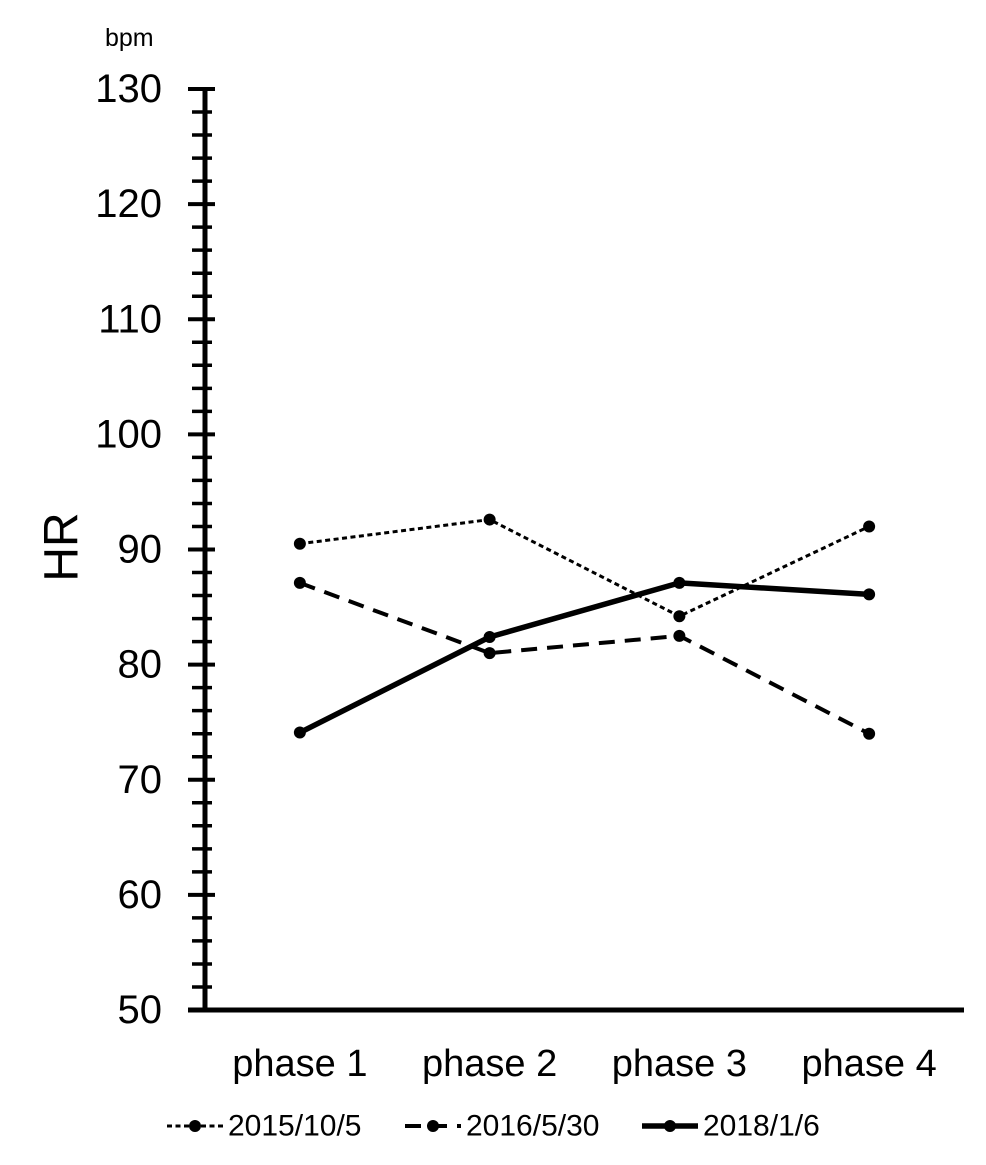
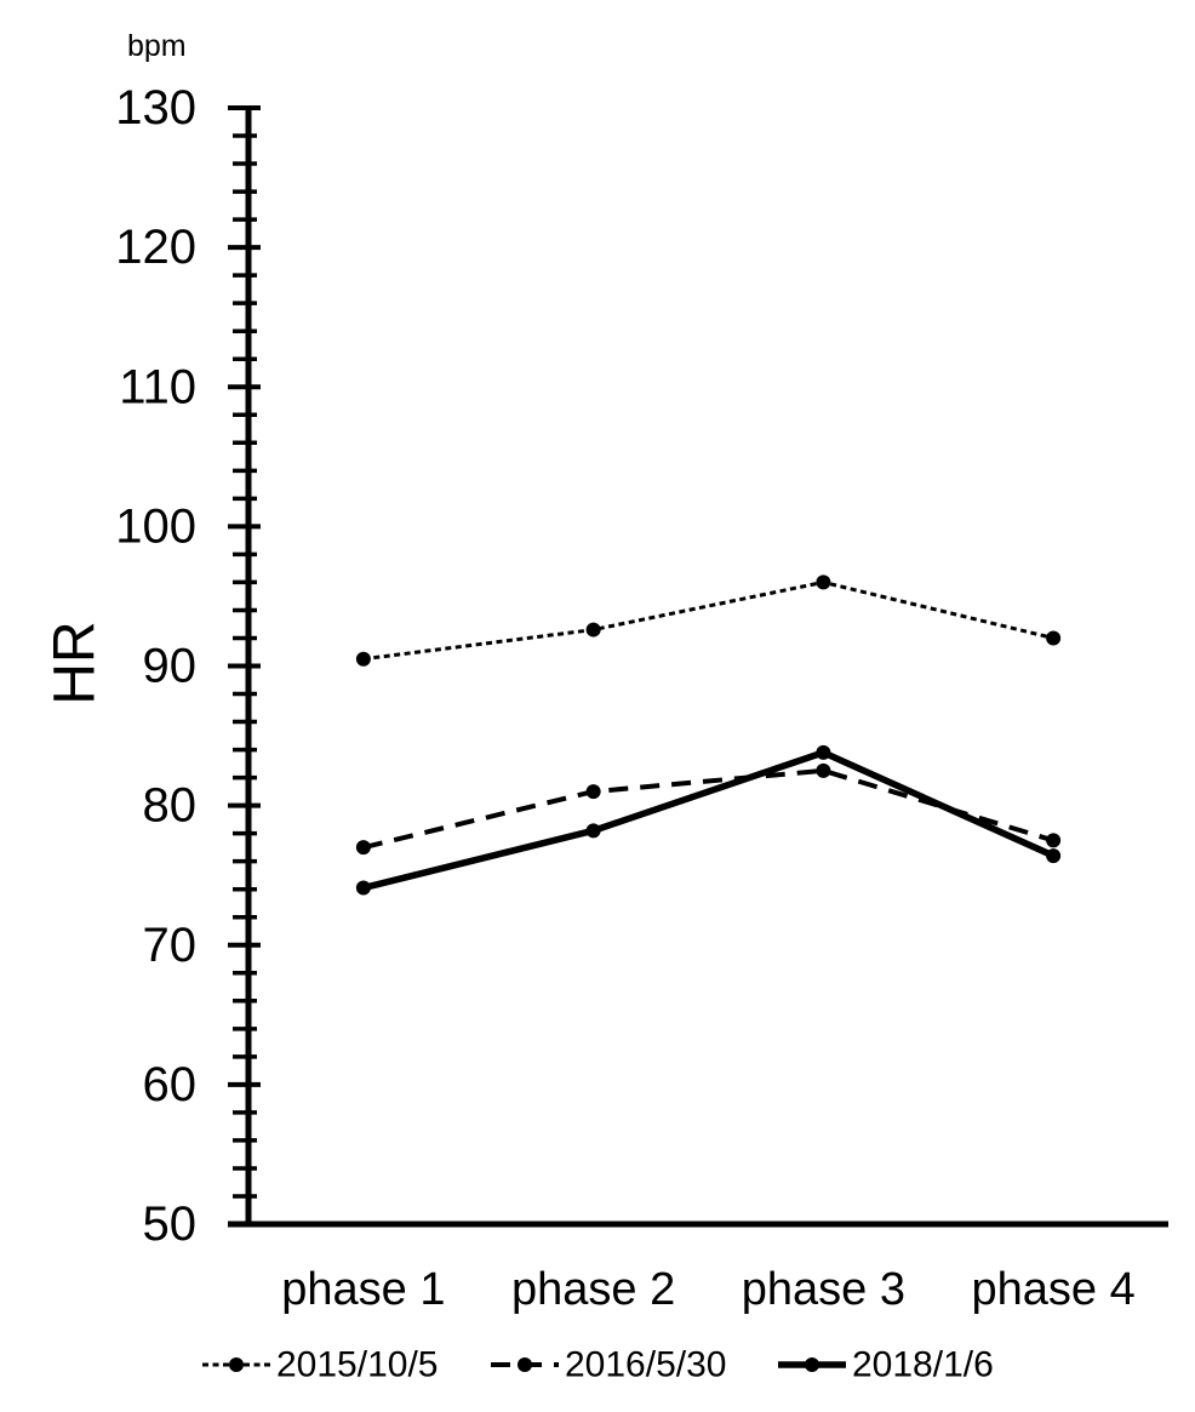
2016/5/30/phase 1: 87.1 -> 77.0
2018/1/6/phase 2: 82.4 -> 78.2
2015/10/5/phase 3: 84.2 -> 96.0
2018/1/6/phase 3: 87.1 -> 83.8
2016/5/30/phase 4: 74.0 -> 77.5
2018/1/6/phase 4: 86.1 -> 76.4
